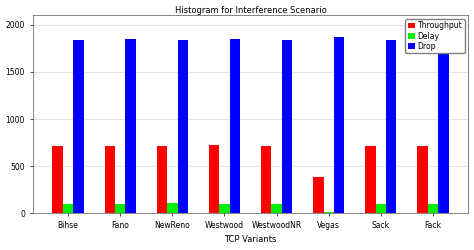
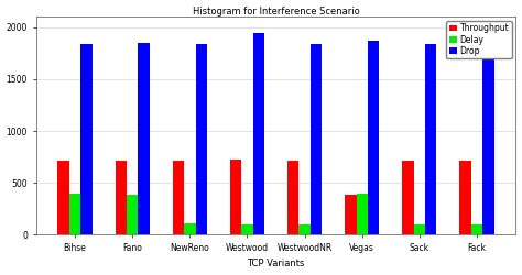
Delay/Bihse: 100 -> 400
Delay/Fano: 100 -> 380
Drop/Westwood: 1840 -> 1940
Delay/Vegas: 20 -> 400
